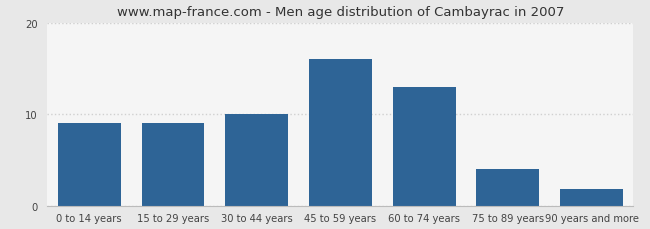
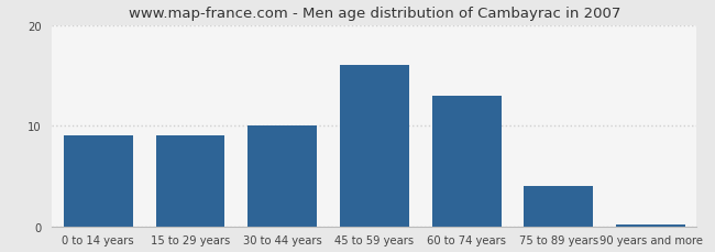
90 years and more: 1.8 -> 0.2
